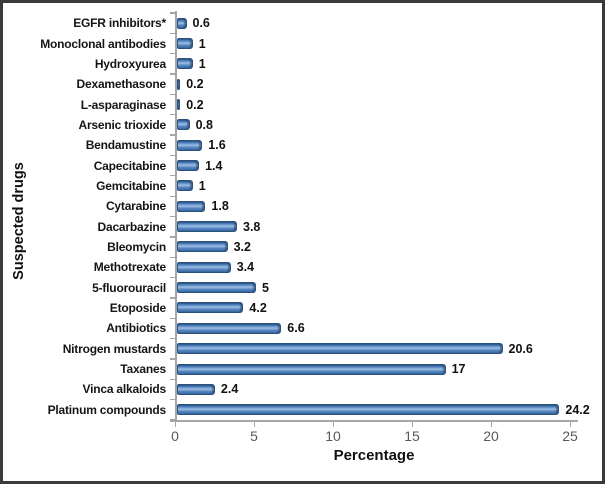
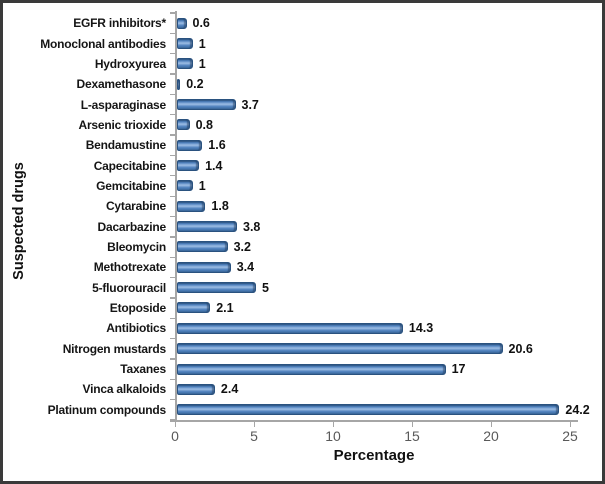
L-asparaginase: 0.2 -> 3.7
Etoposide: 4.2 -> 2.1
Antibiotics: 6.6 -> 14.3
